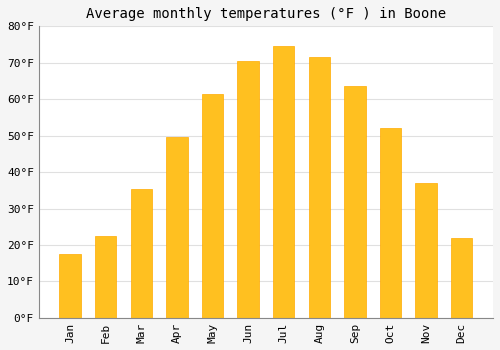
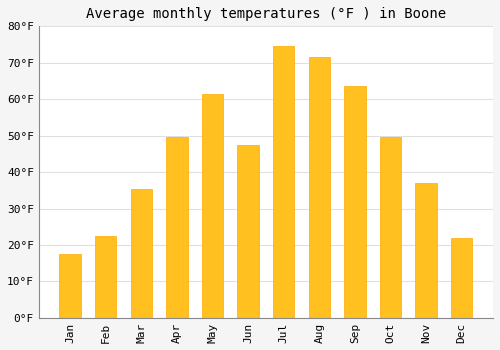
Jun: 70.5°F -> 47.5°F
Oct: 52.0°F -> 49.5°F
